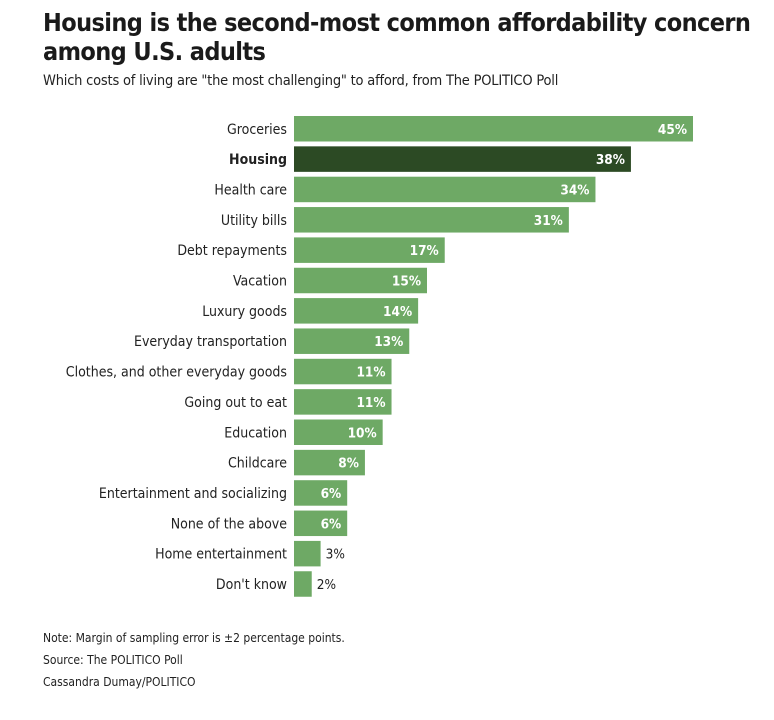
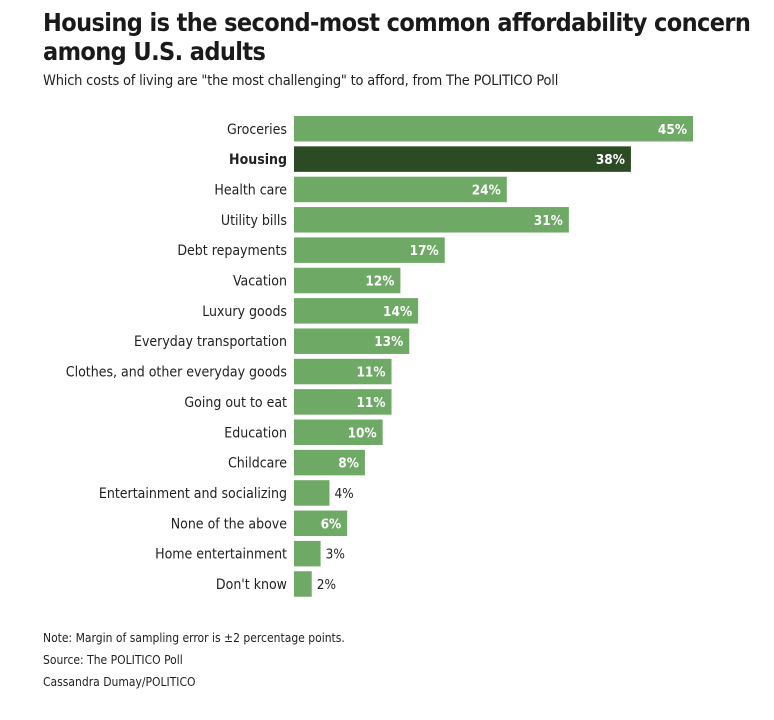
Health care: 34% -> 24%
Vacation: 15% -> 12%
Entertainment and socializing: 6% -> 4%
